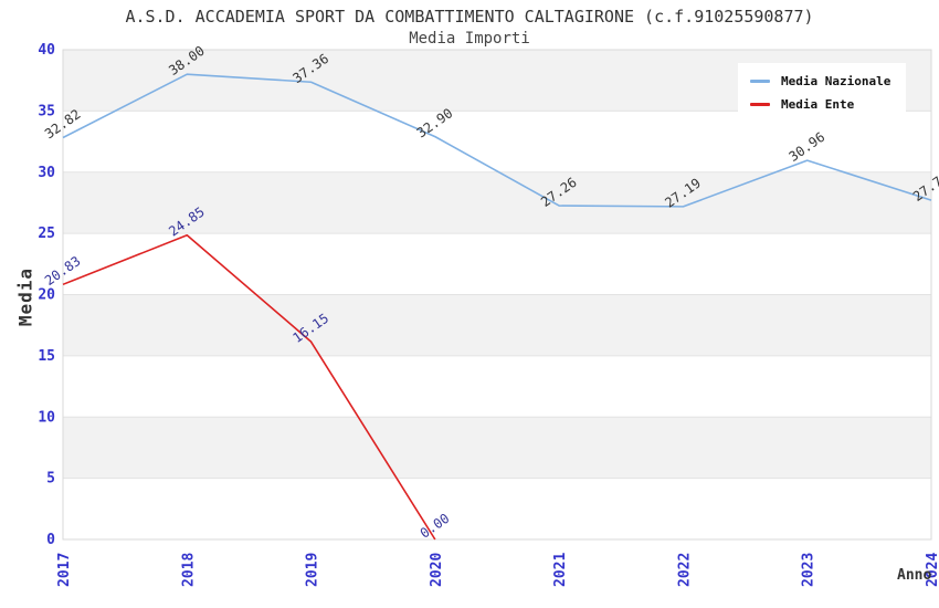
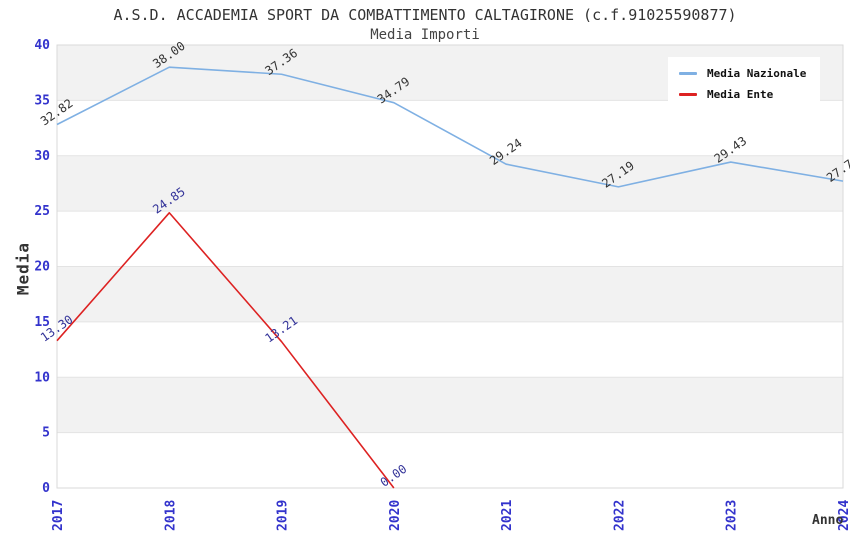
Media Ente/2017: 20.83 -> 13.30
Media Ente/2019: 16.15 -> 13.21
Media Nazionale/2020: 32.90 -> 34.79
Media Nazionale/2021: 27.26 -> 29.24
Media Nazionale/2023: 30.96 -> 29.43
